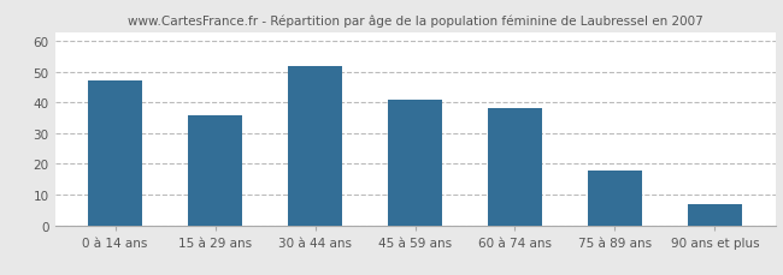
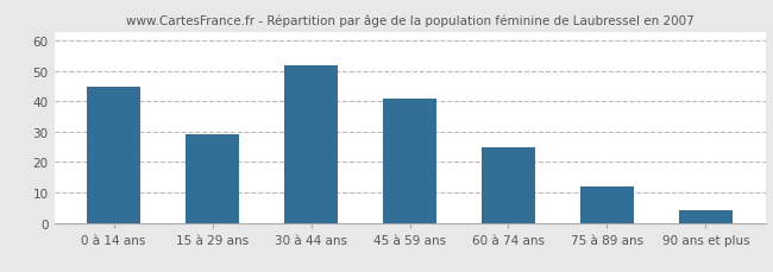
0 à 14 ans: 47 -> 45
15 à 29 ans: 36 -> 29
60 à 74 ans: 38 -> 25
75 à 89 ans: 18 -> 12
90 ans et plus: 7 -> 4
